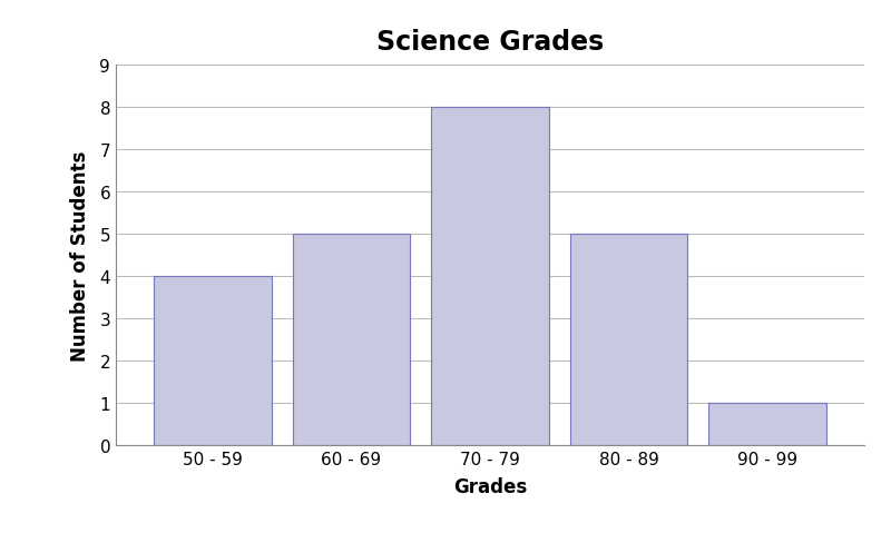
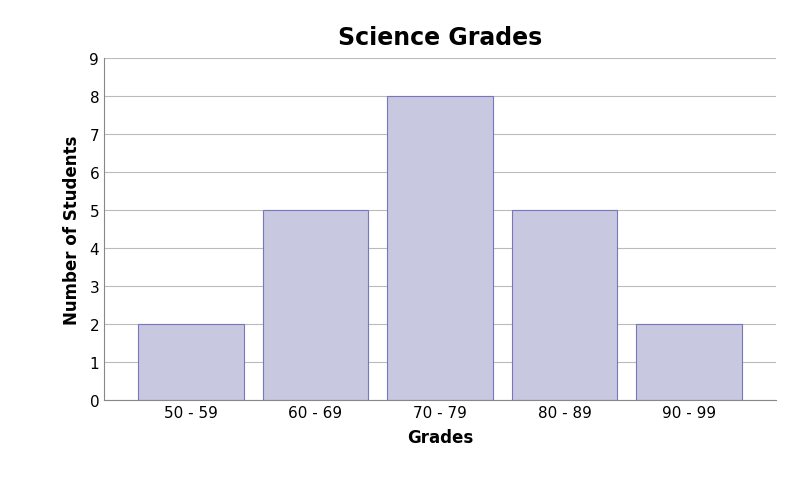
50 - 59: 4 -> 2
90 - 99: 1 -> 2
